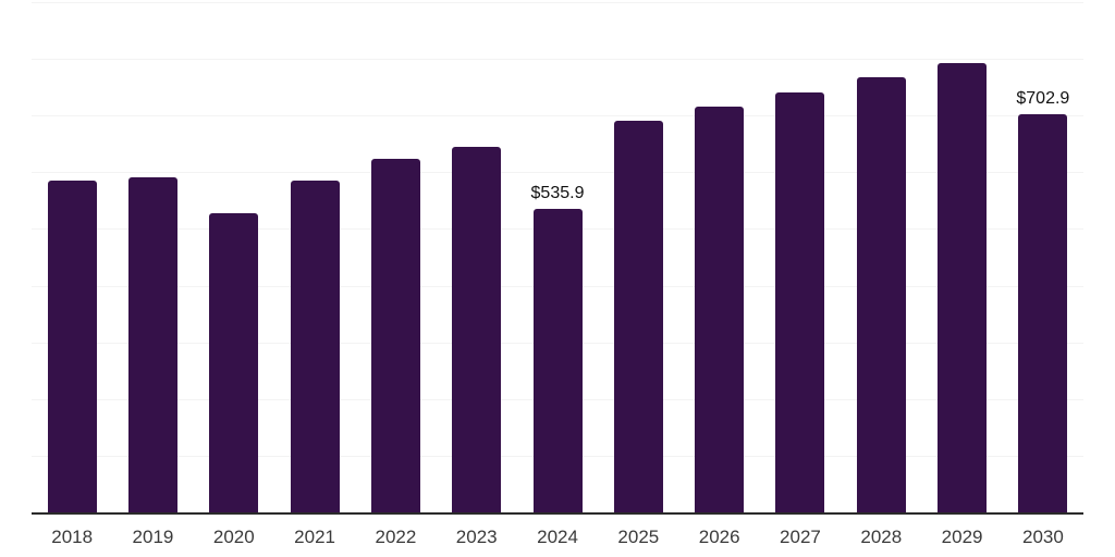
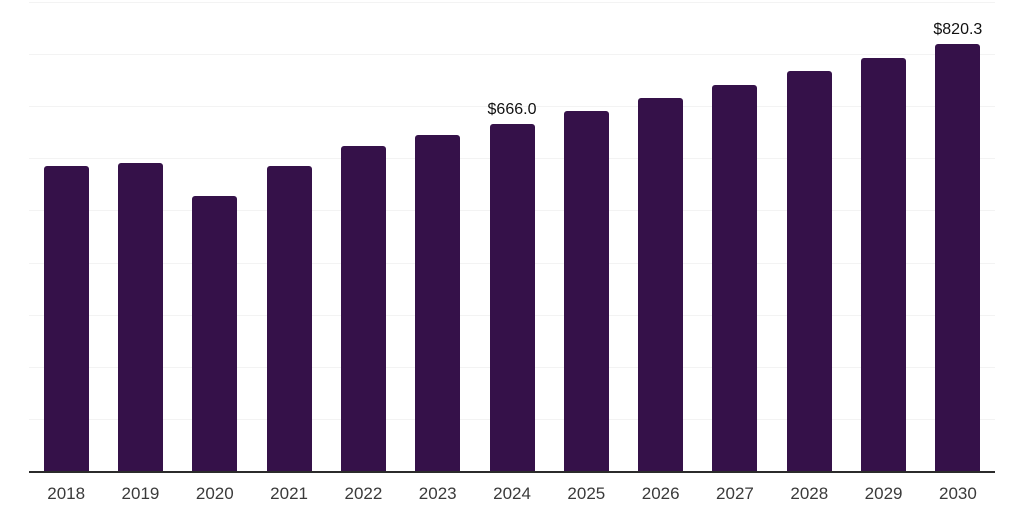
2024: $535.9 -> $666.0
2030: $702.9 -> $820.3
